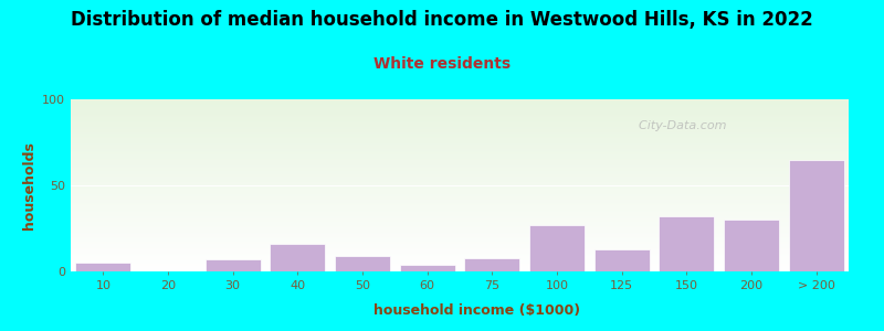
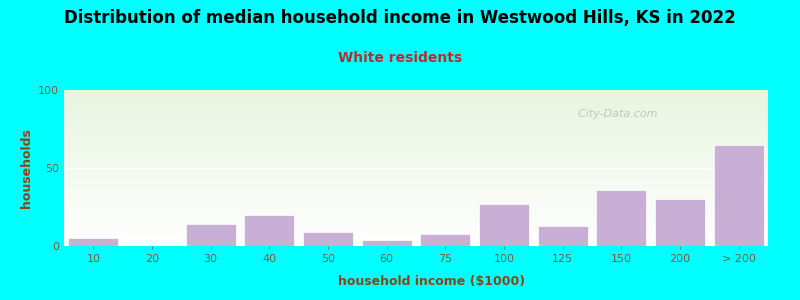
30: 7 -> 14
40: 16 -> 20
150: 32 -> 36
